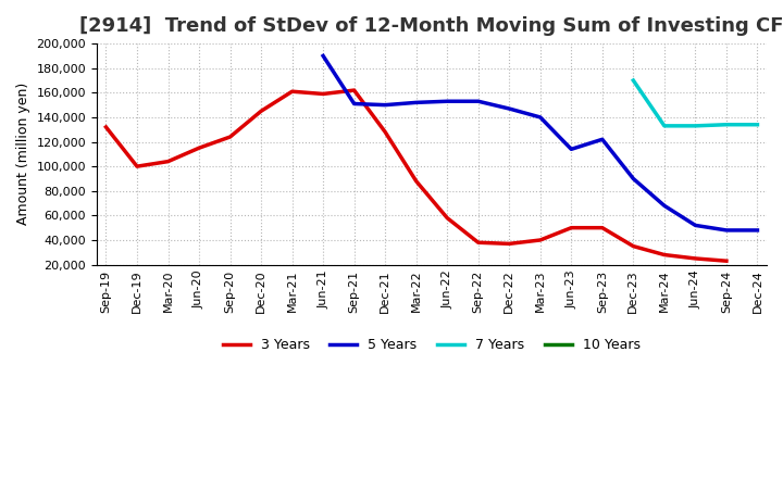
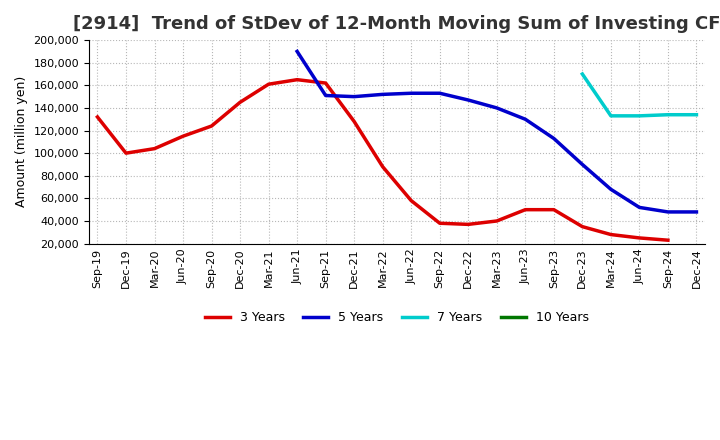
3 Years/Jun-21: 159,000 -> 165,000
5 Years/Jun-23: 114,000 -> 130,000
5 Years/Sep-23: 122,000 -> 113,000
